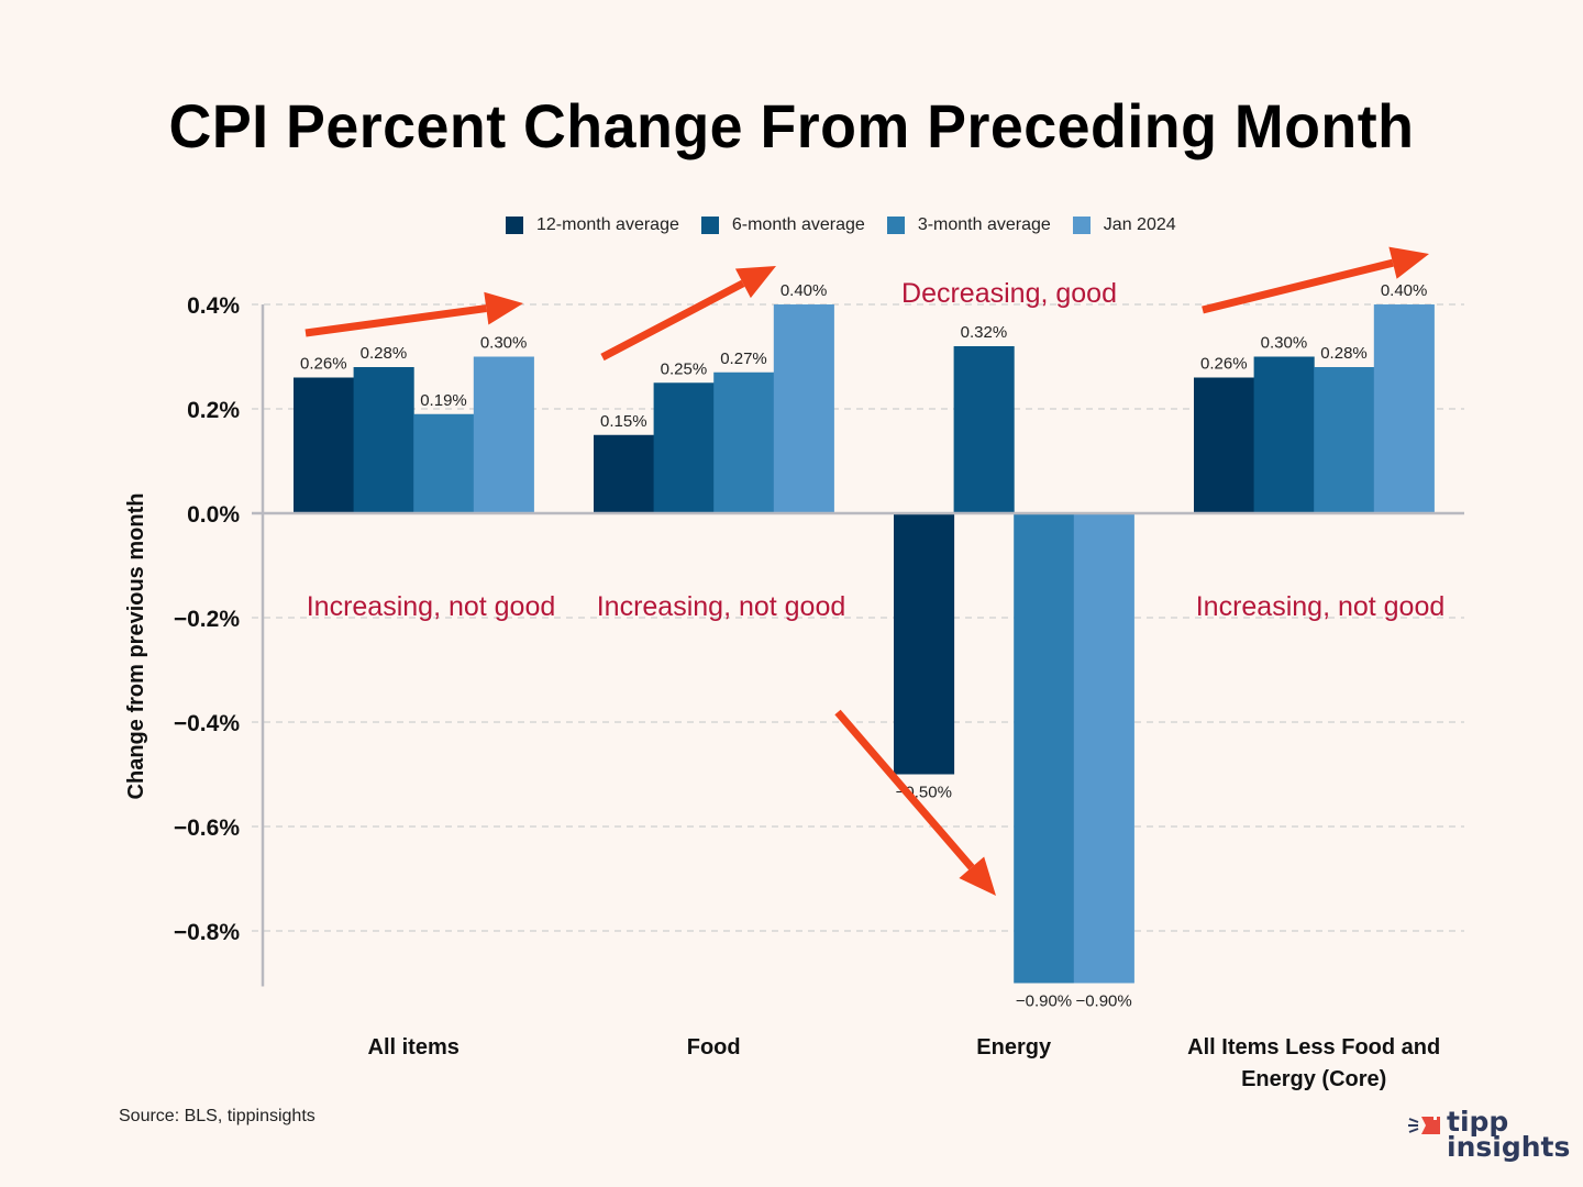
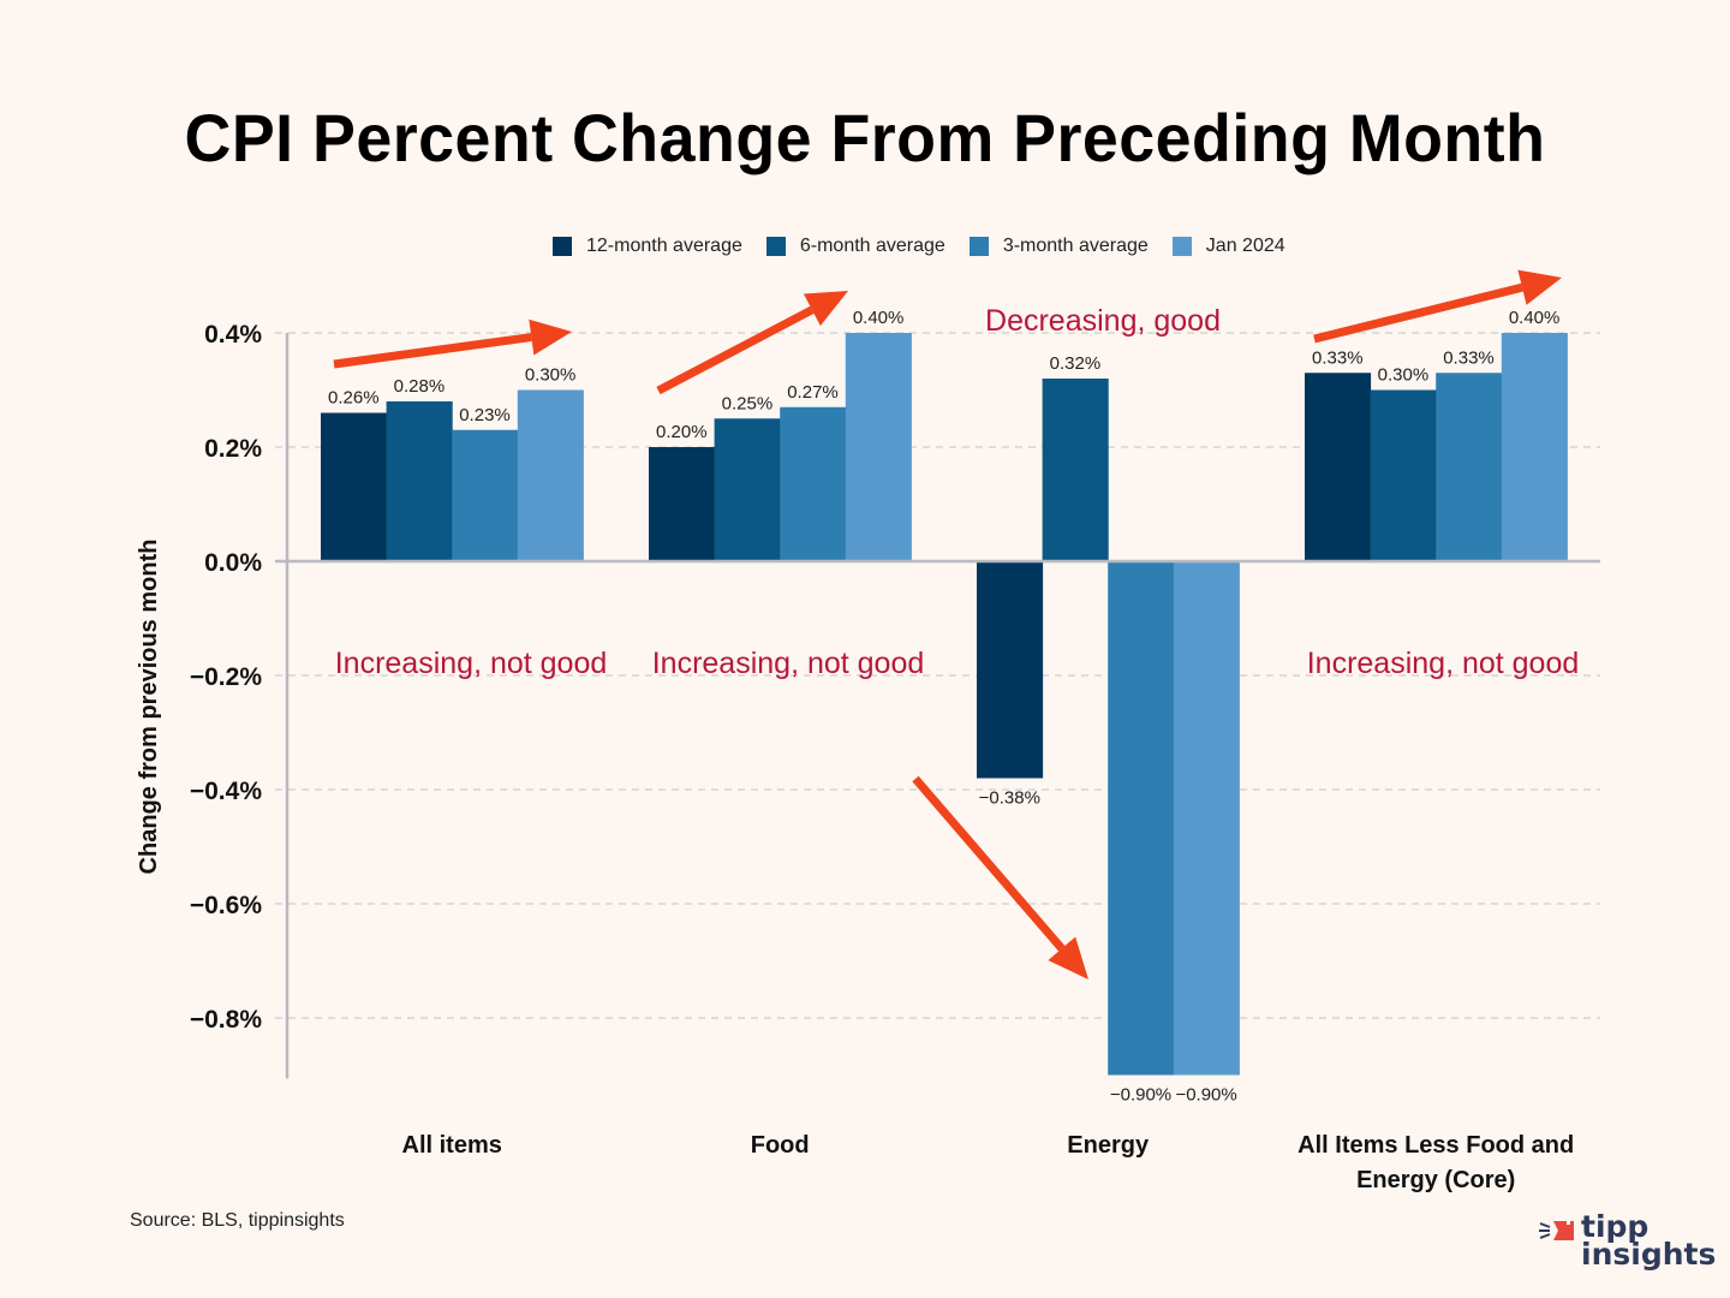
3-month average/All items: 0.19% -> 0.23%
12-month average/Food: 0.15% -> 0.20%
12-month average/Energy: −0.50% -> −0.38%
12-month average/All Items Less Food and Energy (Core): 0.26% -> 0.33%
3-month average/All Items Less Food and Energy (Core): 0.28% -> 0.33%
